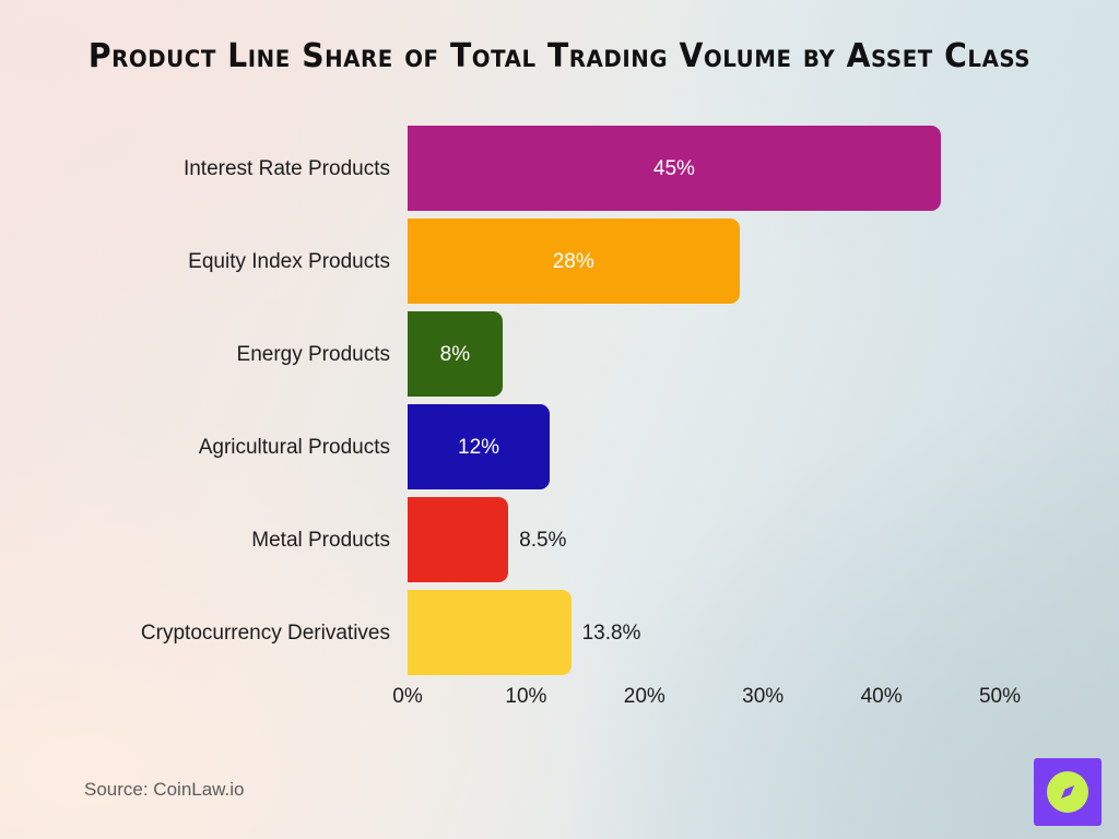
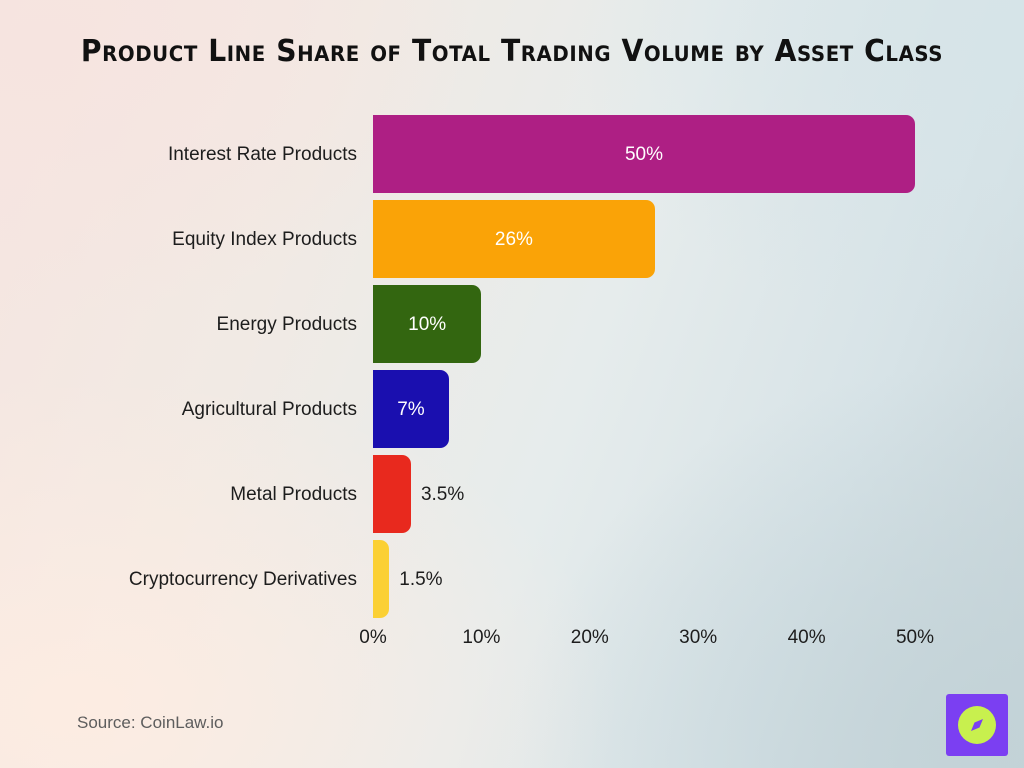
Interest Rate Products: 45% -> 50%
Equity Index Products: 28% -> 26%
Energy Products: 8% -> 10%
Agricultural Products: 12% -> 7%
Metal Products: 8.5% -> 3.5%
Cryptocurrency Derivatives: 13.8% -> 1.5%
